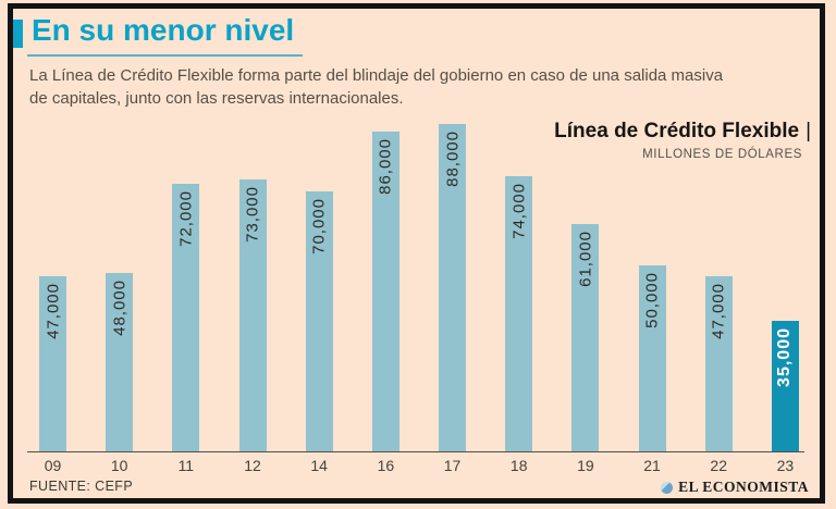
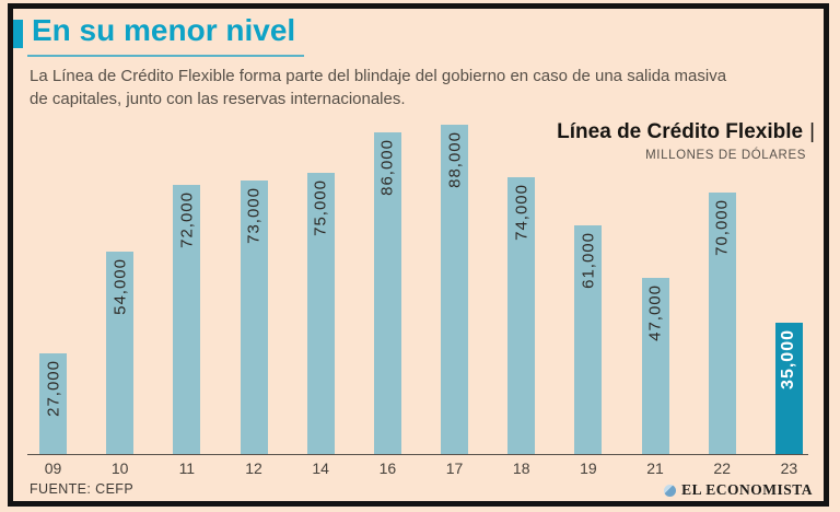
09: 47,000 -> 27,000
10: 48,000 -> 54,000
14: 70,000 -> 75,000
21: 50,000 -> 47,000
22: 47,000 -> 70,000
